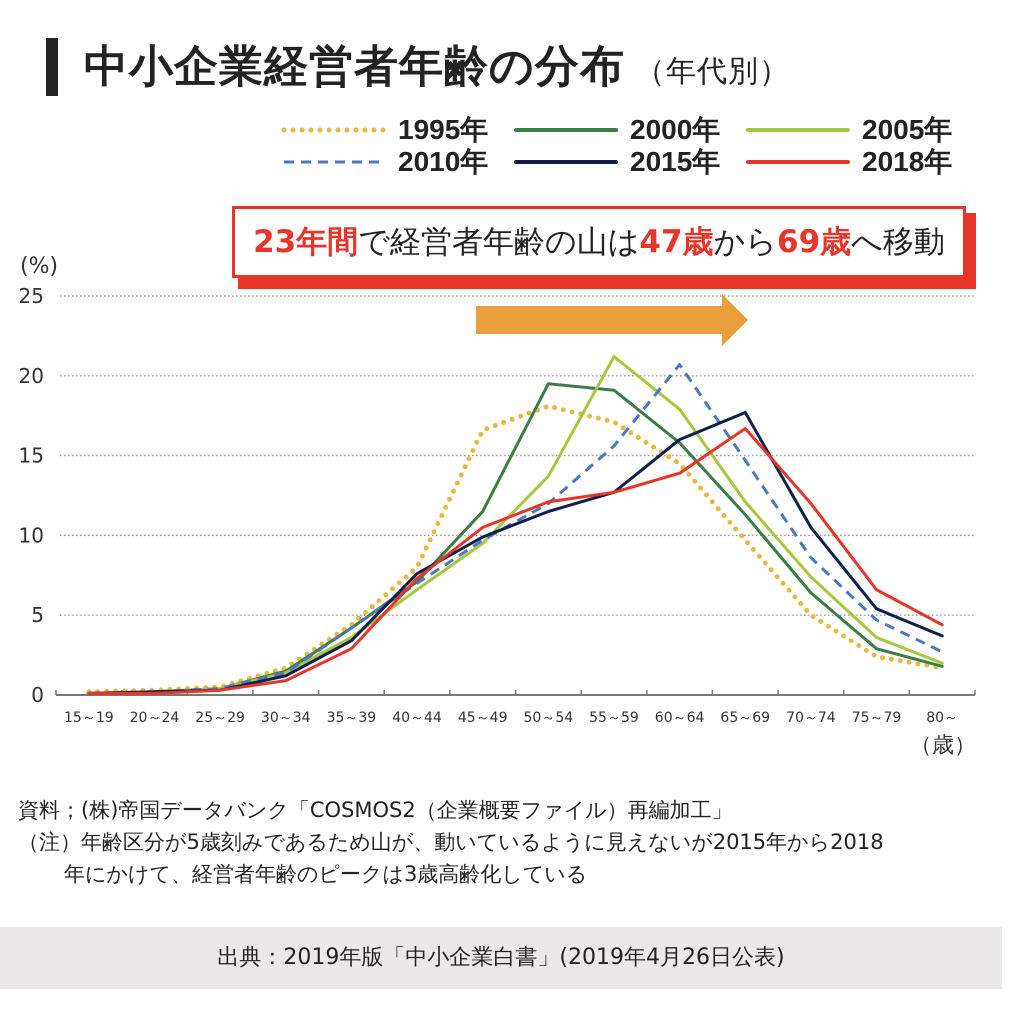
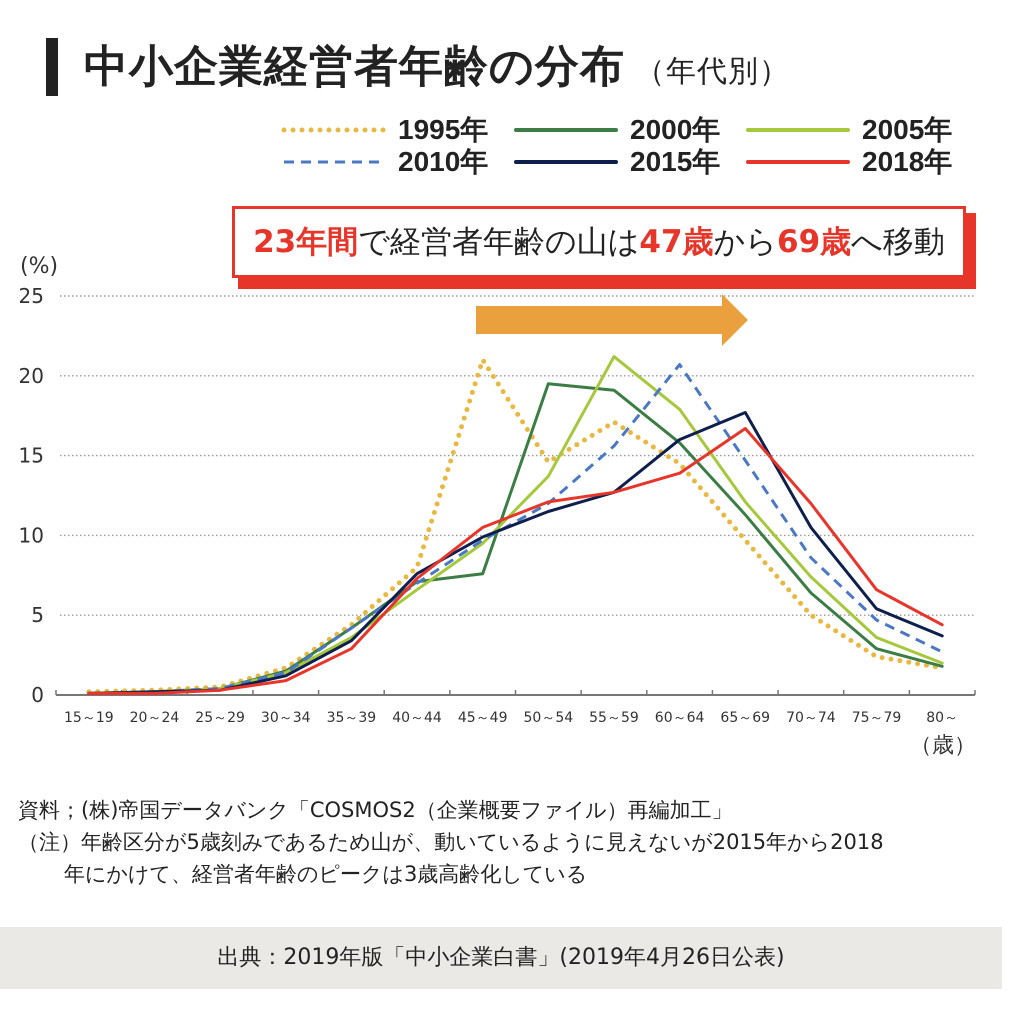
1995年/45～49: 16.6 -> 21.0
2000年/45～49: 11.5 -> 7.6
1995年/50～54: 18.1 -> 14.6
